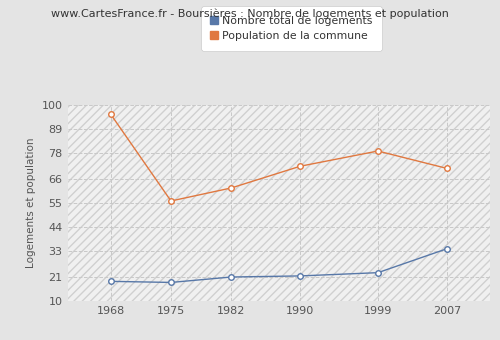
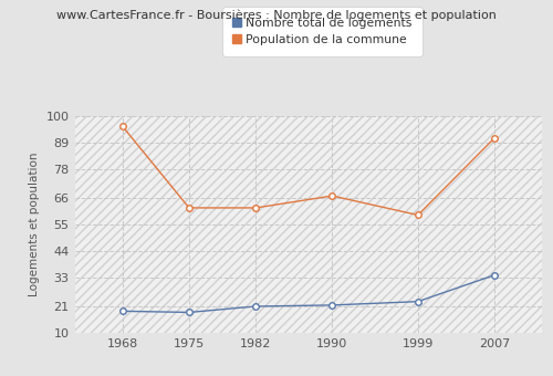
Population de la commune/1975: 56 -> 62
Population de la commune/1990: 72 -> 67
Population de la commune/1999: 79 -> 59
Population de la commune/2007: 71 -> 91
